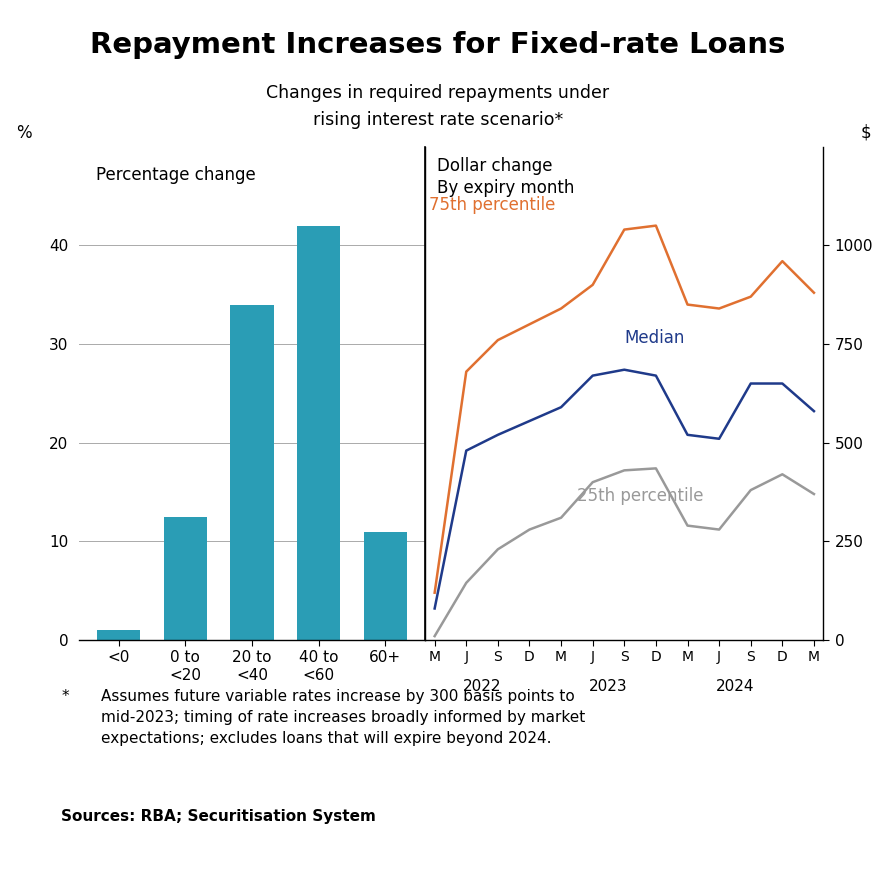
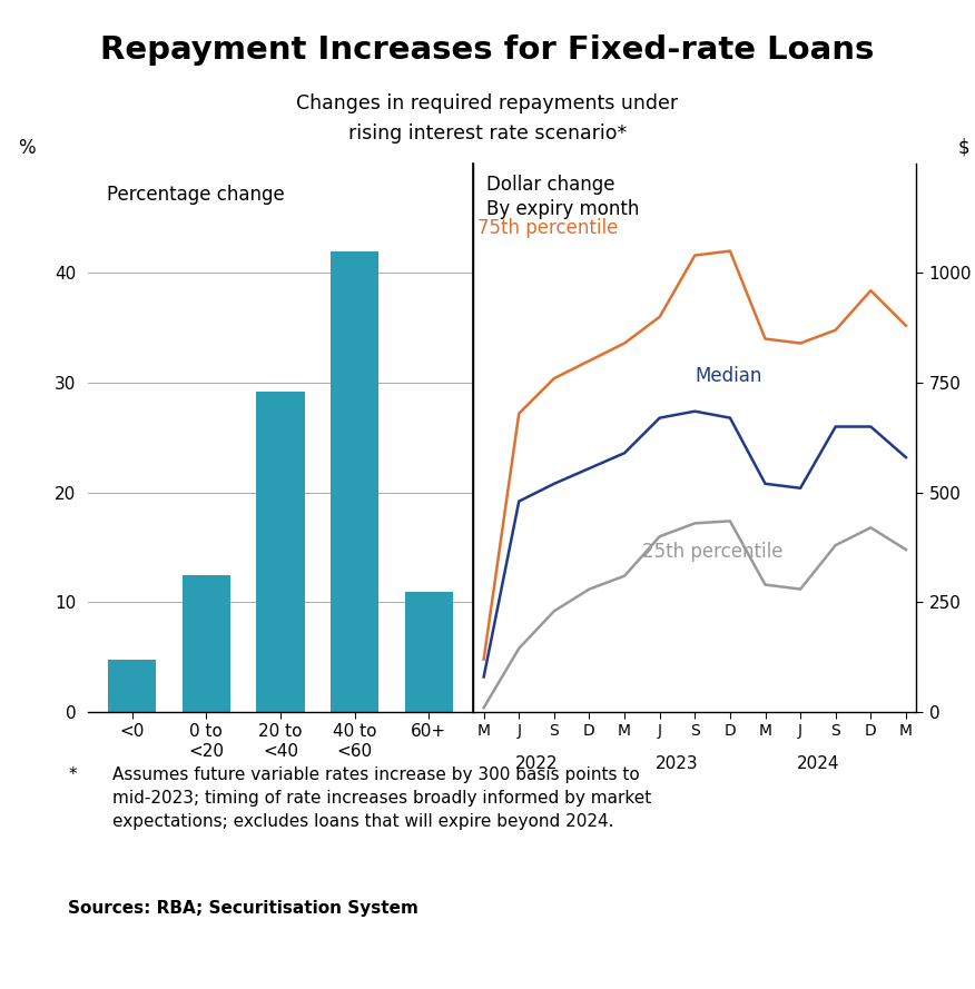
<0: 1.0 -> 4.8
20 to <40: 34.0 -> 29.2
